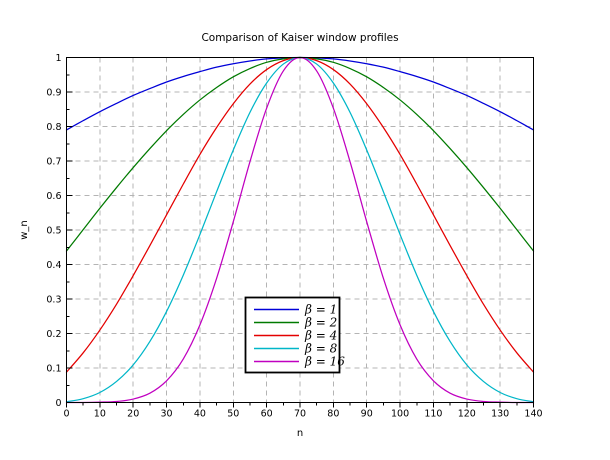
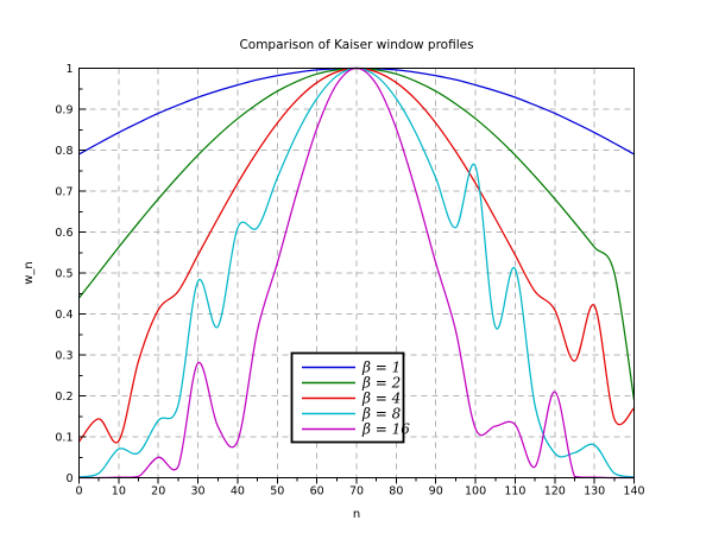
β = 4/10: 0.21 -> 0.09
β = 8/10: 0.03 -> 0.07
β = 4/20: 0.37 -> 0.41
β = 8/20: 0.11 -> 0.14
β = 16/20: 0.01 -> 0.05
β = 8/30: 0.26 -> 0.48
β = 16/30: 0.06 -> 0.28
β = 8/40: 0.49 -> 0.61
β = 16/40: 0.23 -> 0.09
β = 8/100: 0.49 -> 0.76
β = 16/100: 0.23 -> 0.12
β = 8/110: 0.26 -> 0.51
β = 16/110: 0.06 -> 0.13
β = 4/120: 0.37 -> 0.41
β = 8/120: 0.11 -> 0.06
β = 16/120: 0.01 -> 0.21
β = 4/130: 0.21 -> 0.42
β = 8/130: 0.03 -> 0.08
β = 2/140: 0.44 -> 0.19
β = 4/140: 0.09 -> 0.17
